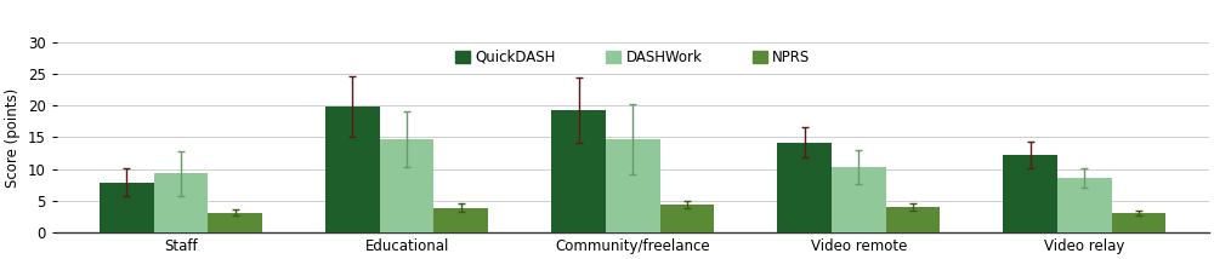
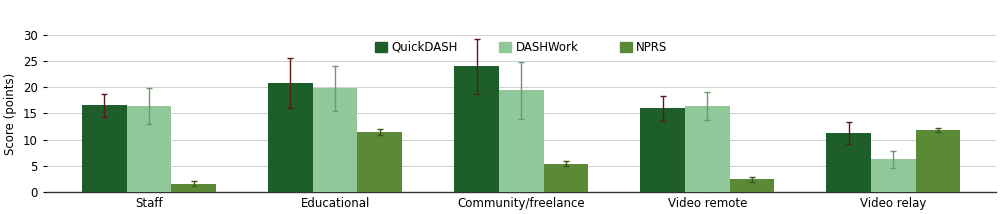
QuickDASH/Staff: 7.9 -> 16.6
DASHWork/Staff: 9.3 -> 16.4
NPRS/Staff: 3.1 -> 1.6
QuickDASH/Educational: 19.8 -> 20.8
DASHWork/Educational: 14.7 -> 19.8
NPRS/Educational: 3.9 -> 11.4
QuickDASH/Community/freelance: 19.3 -> 24.0
DASHWork/Community/freelance: 14.7 -> 19.4
NPRS/Community/freelance: 4.4 -> 5.4
QuickDASH/Video remote: 14.2 -> 16.0
DASHWork/Video remote: 10.3 -> 16.4
NPRS/Video remote: 4.0 -> 2.4
QuickDASH/Video relay: 12.3 -> 11.2
DASHWork/Video relay: 8.6 -> 6.2
NPRS/Video relay: 3.1 -> 11.8
